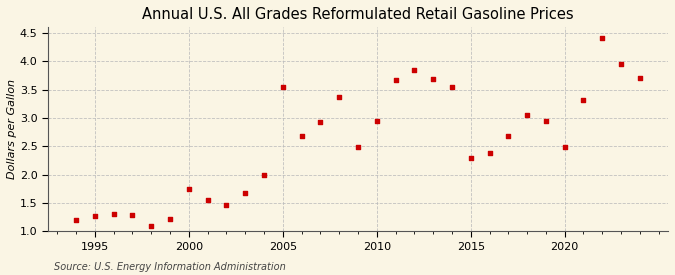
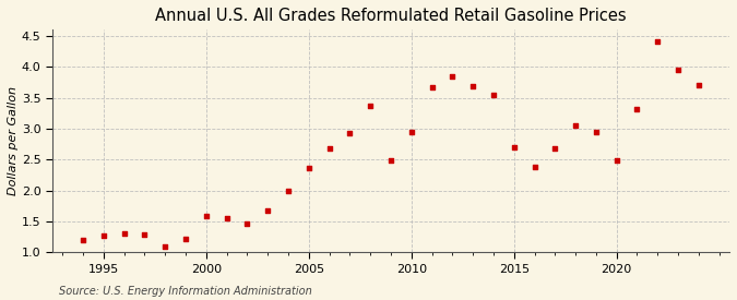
2000: 1.74 -> 1.59
2005: 3.54 -> 2.37
2015: 2.30 -> 2.70
